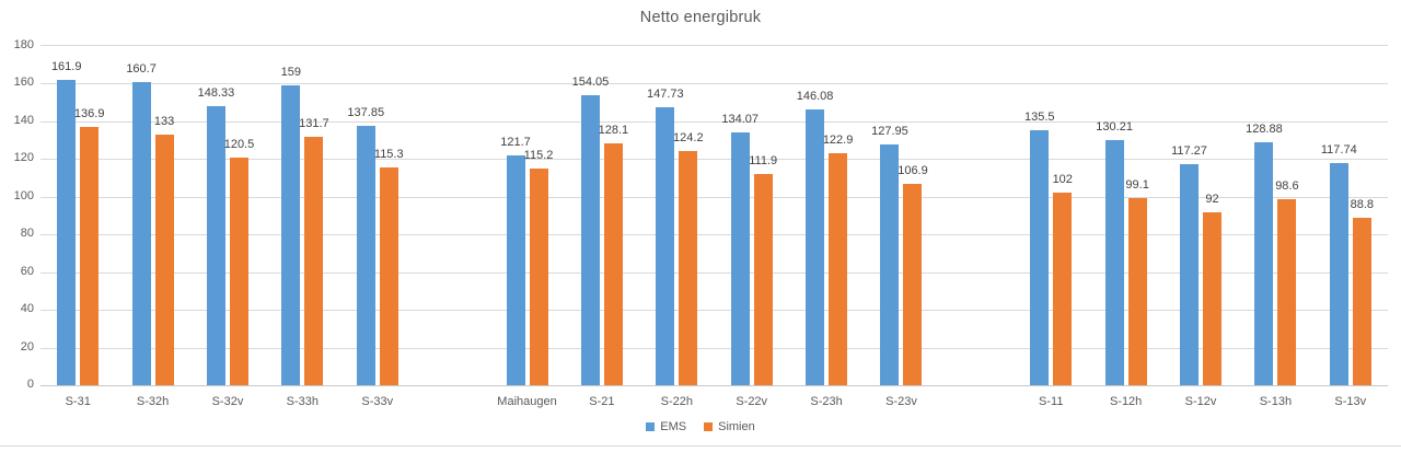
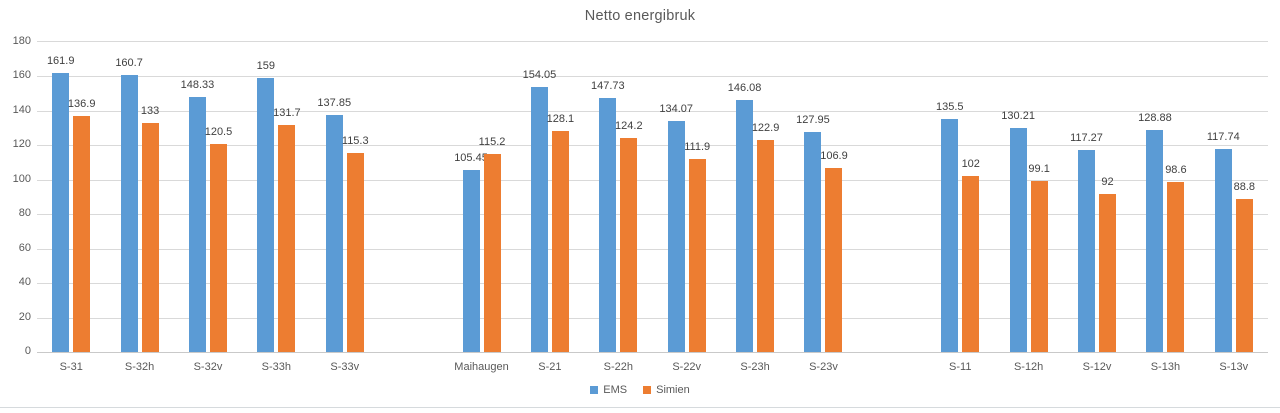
EMS/Maihaugen: 121.7 -> 105.45
